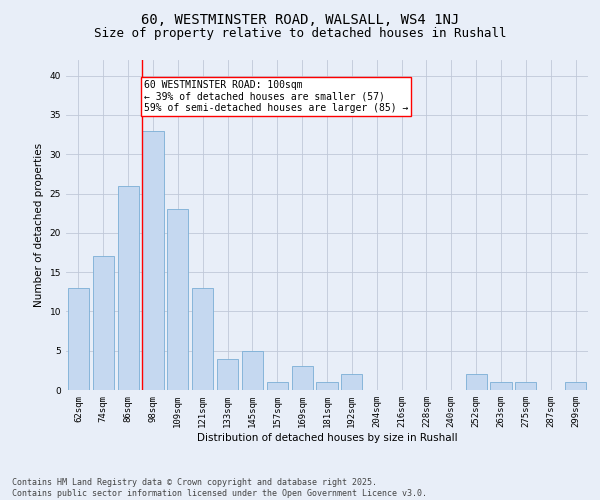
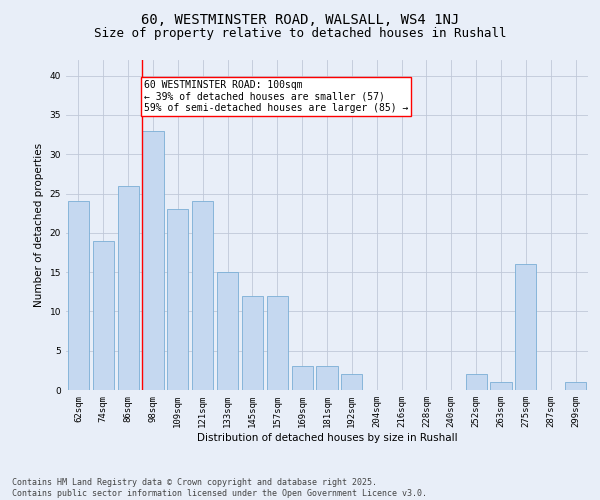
62sqm: 13 -> 24
74sqm: 17 -> 19
121sqm: 13 -> 24
133sqm: 4 -> 15
145sqm: 5 -> 12
157sqm: 1 -> 12
181sqm: 1 -> 3
275sqm: 1 -> 16
